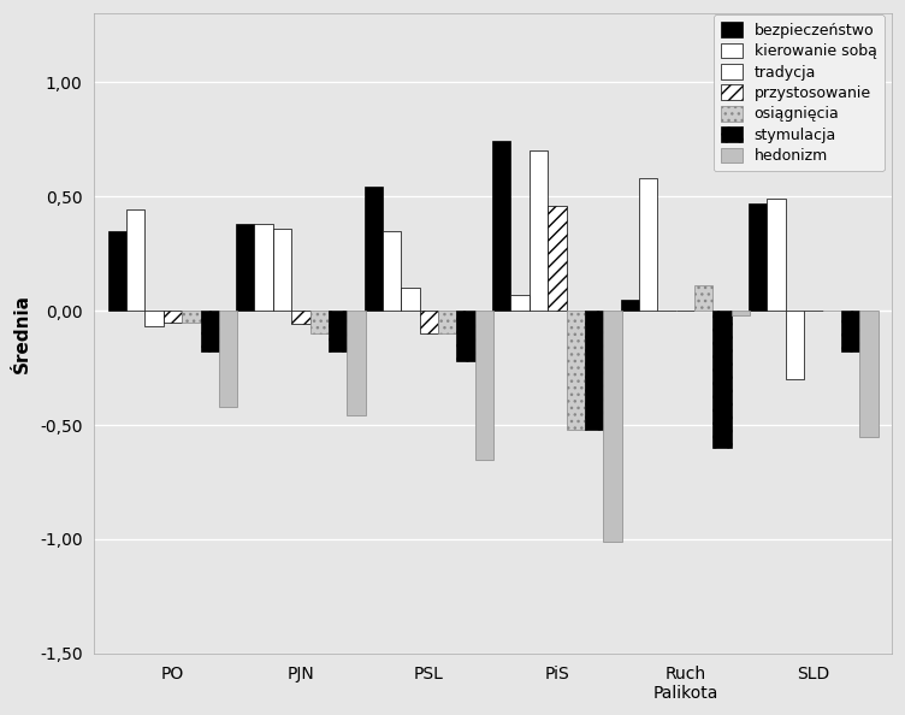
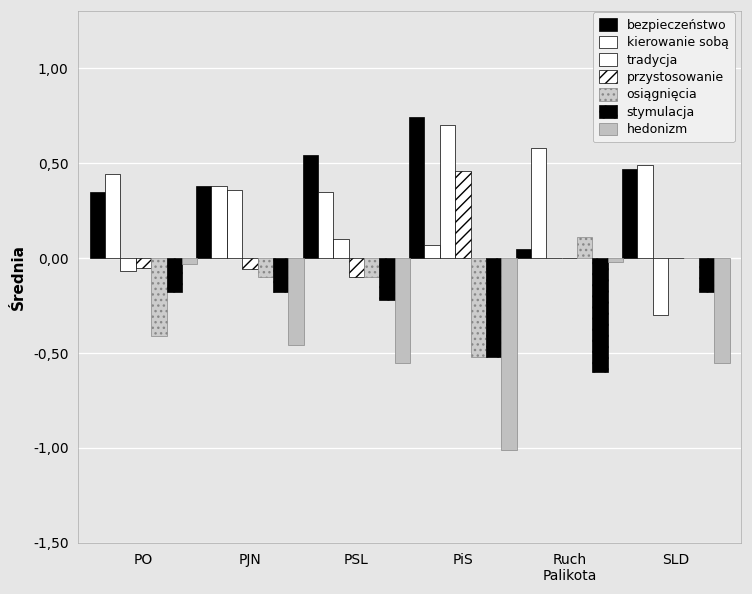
osiągnięcia/PO: -0,05 -> -0,41
hedonizm/PO: -0,42 -> -0,03
hedonizm/PSL: -0,65 -> -0,55
